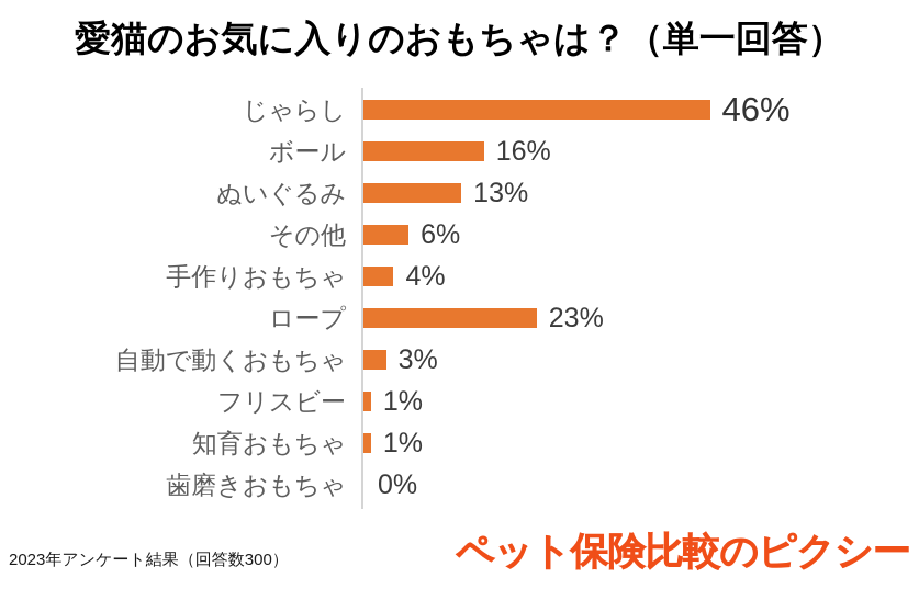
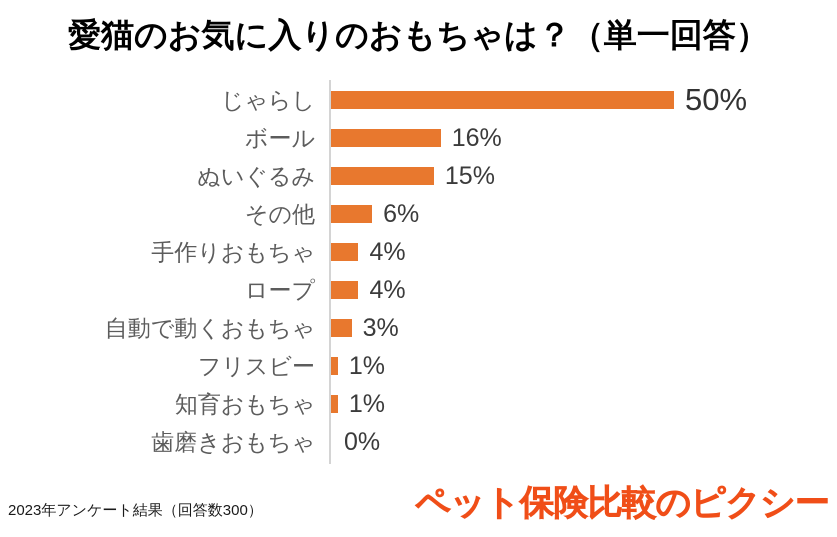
じゃらし: 46% -> 50%
ぬいぐるみ: 13% -> 15%
ロープ: 23% -> 4%
